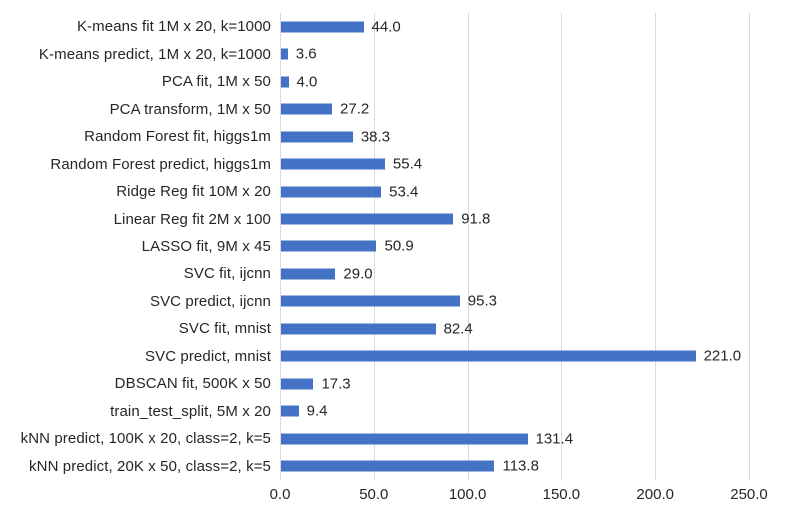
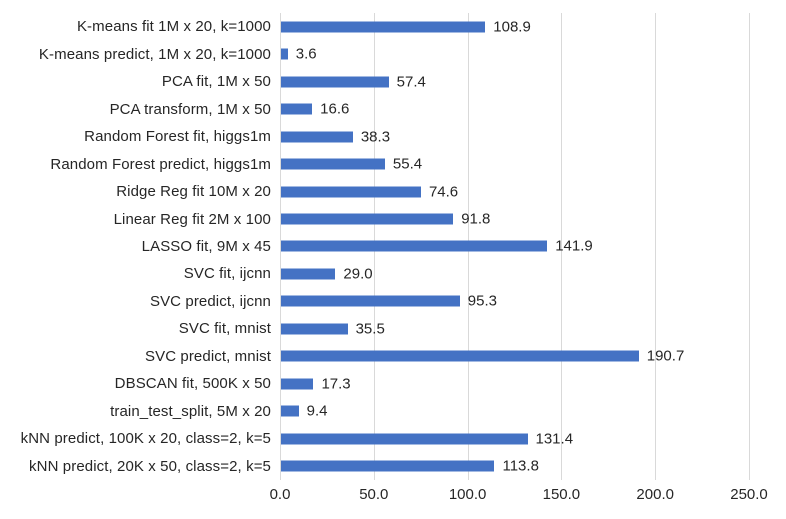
K-means fit 1M x 20, k=1000: 44.0 -> 108.9
PCA fit, 1M x 50: 4.0 -> 57.4
PCA transform, 1M x 50: 27.2 -> 16.6
Ridge Reg fit 10M x 20: 53.4 -> 74.6
LASSO fit, 9M x 45: 50.9 -> 141.9
SVC fit, mnist: 82.4 -> 35.5
SVC predict, mnist: 221.0 -> 190.7
